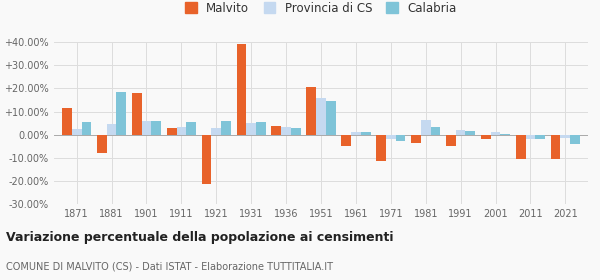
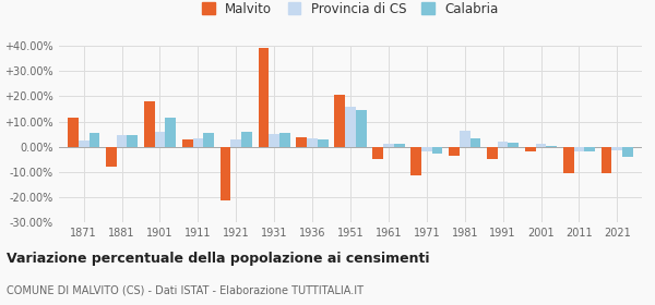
Calabria/1881: 18.5% -> 4.5%
Calabria/1901: 6.0% -> 11.5%
